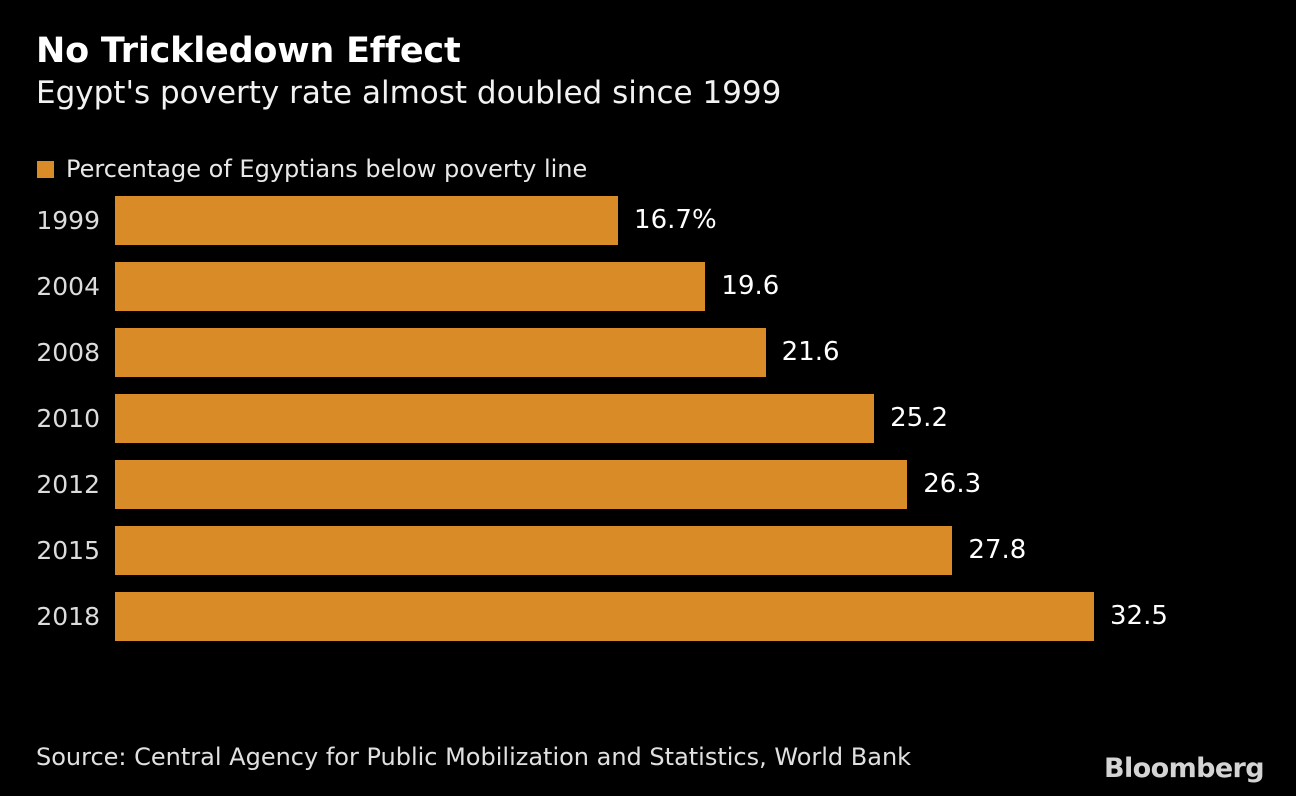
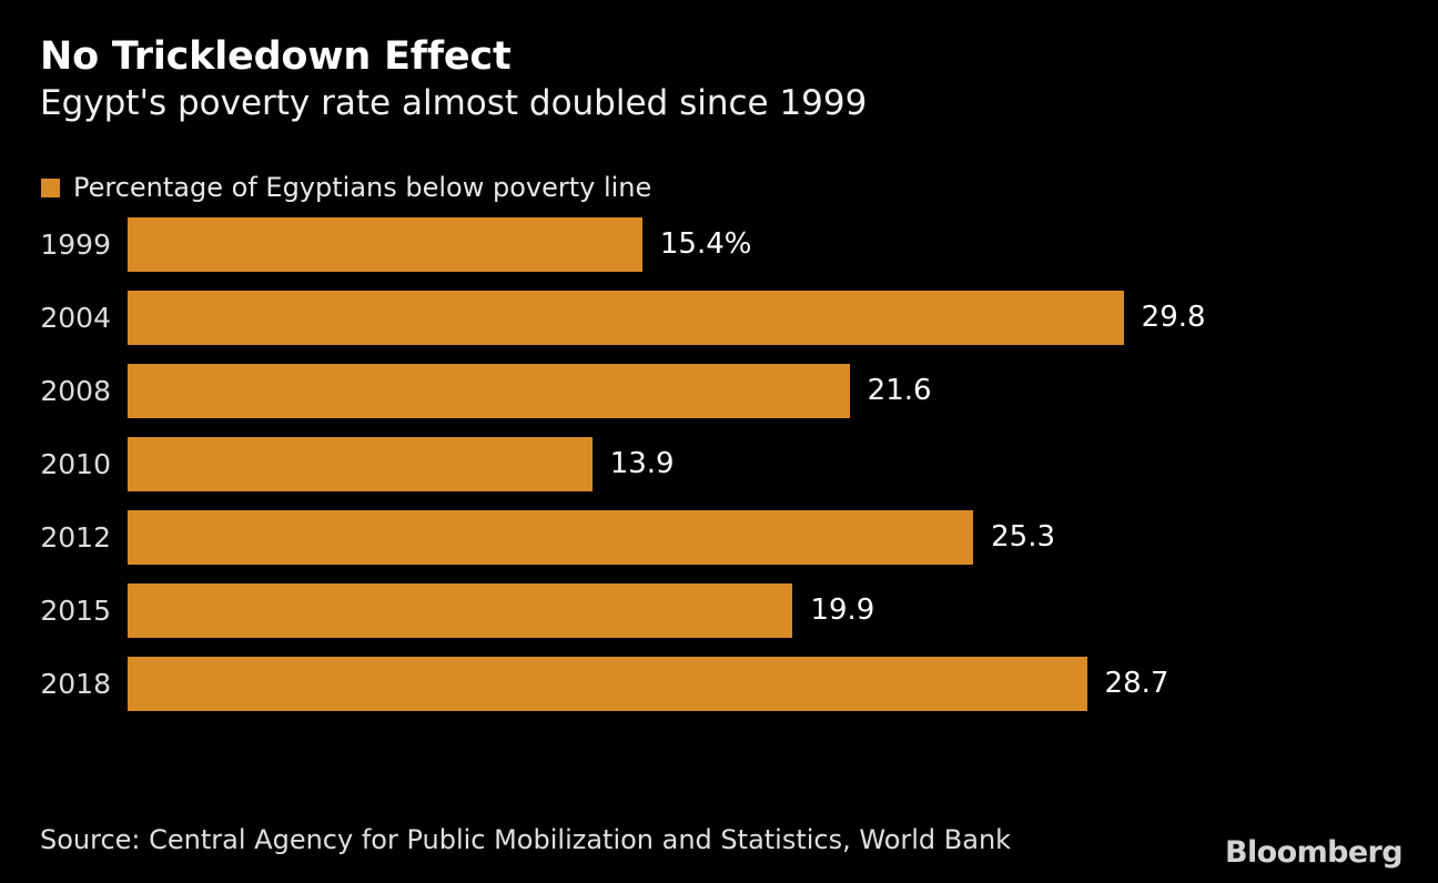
1999: 16.7% -> 15.4%
2004: 19.6 -> 29.8
2010: 25.2 -> 13.9
2012: 26.3 -> 25.3
2015: 27.8 -> 19.9
2018: 32.5 -> 28.7
